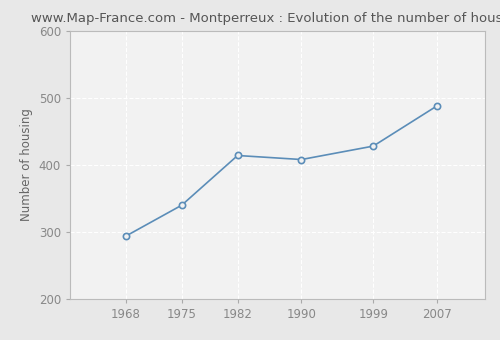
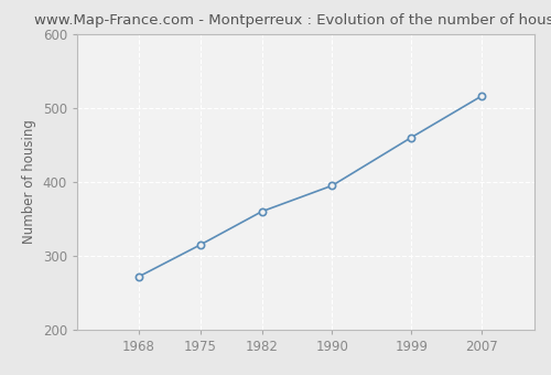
1968: 294 -> 272
1975: 340 -> 315
1982: 414 -> 360
1990: 408 -> 395
1999: 428 -> 460
2007: 488 -> 516
